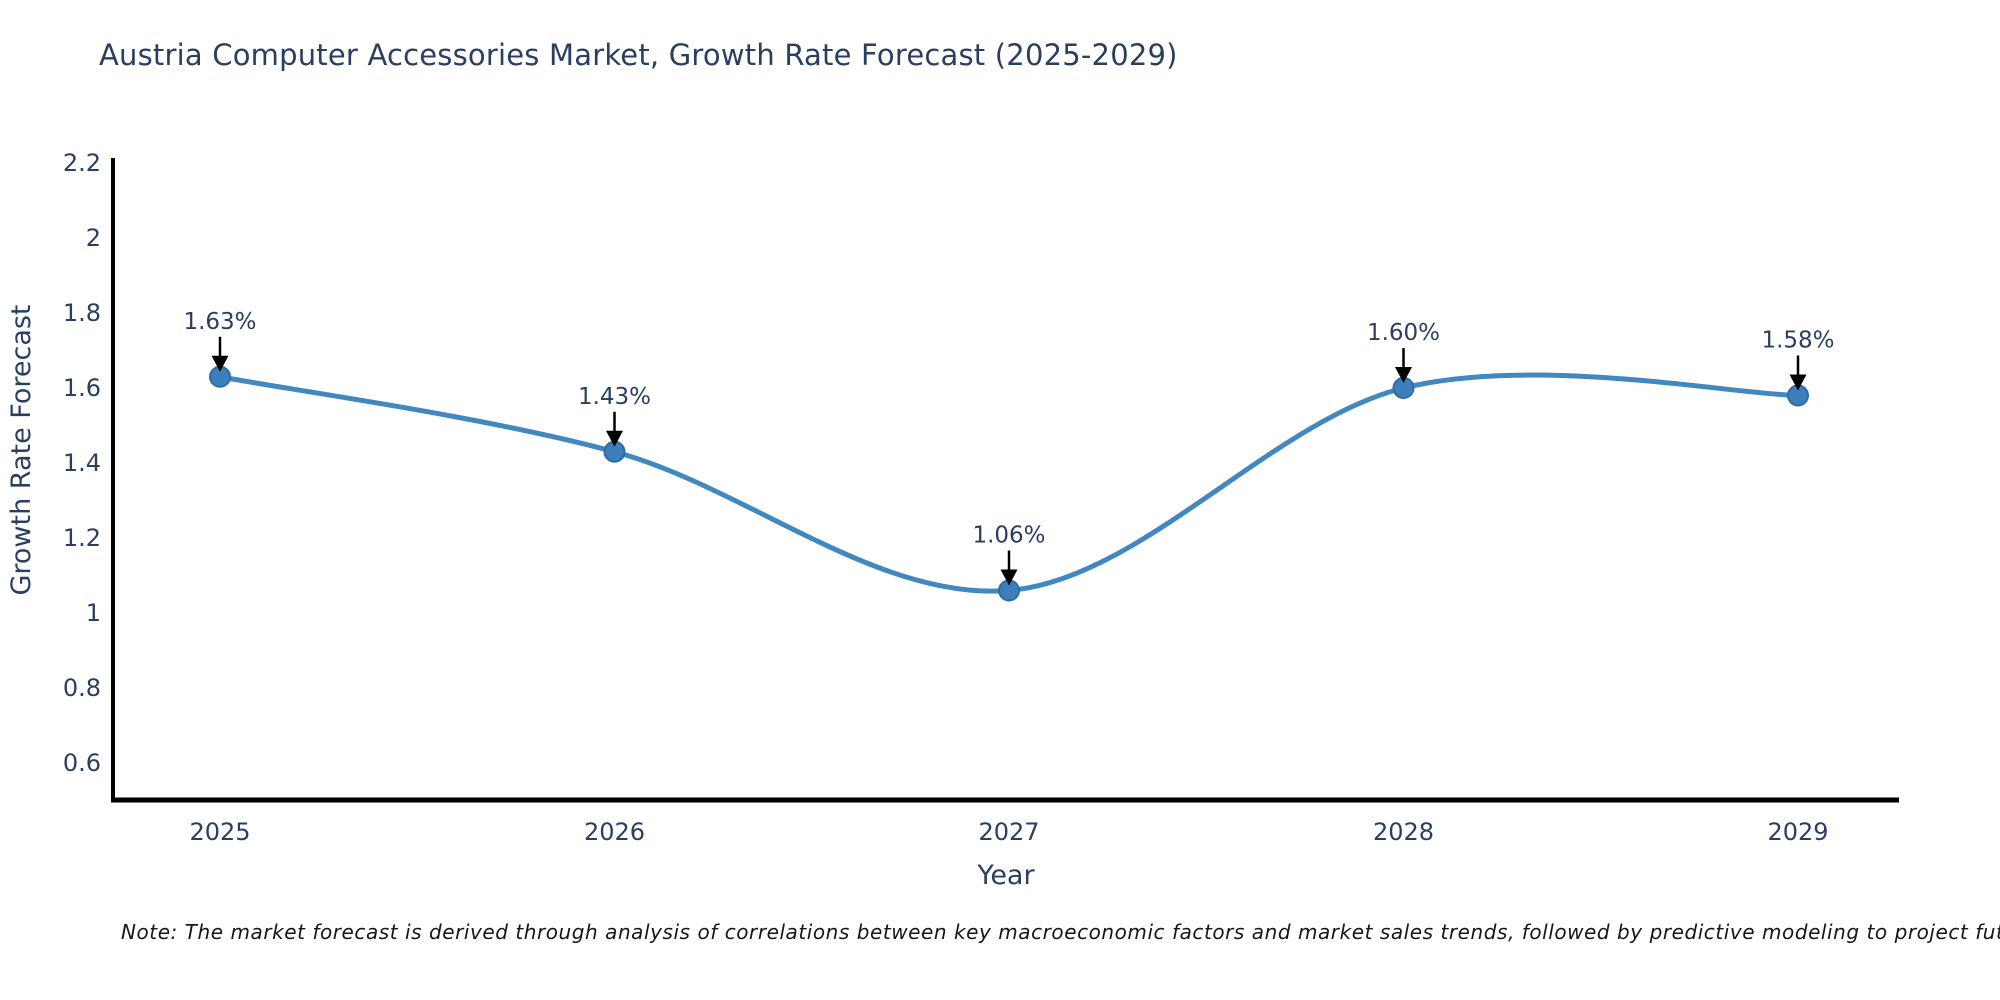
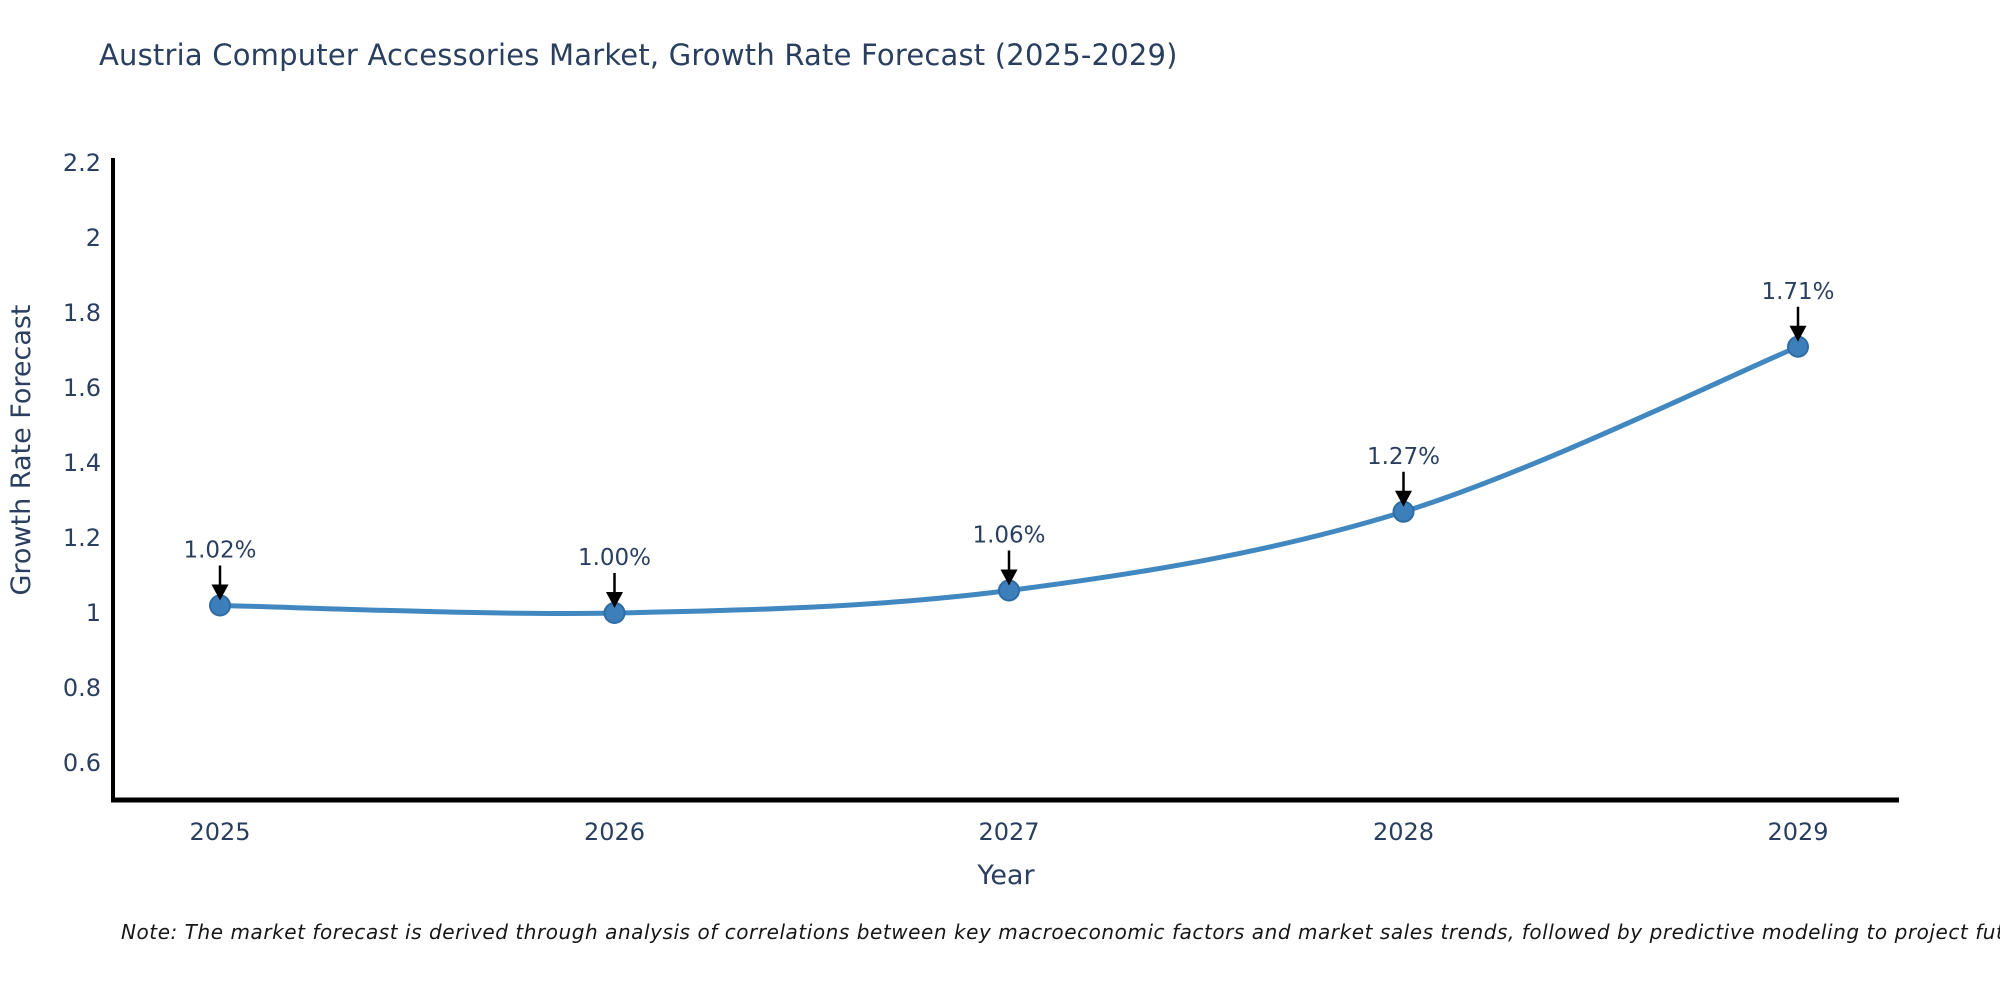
2025: 1.63% -> 1.02%
2026: 1.43% -> 1.00%
2028: 1.60% -> 1.27%
2029: 1.58% -> 1.71%
